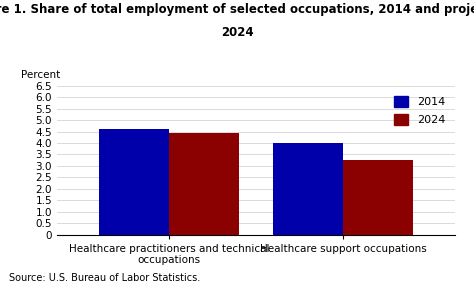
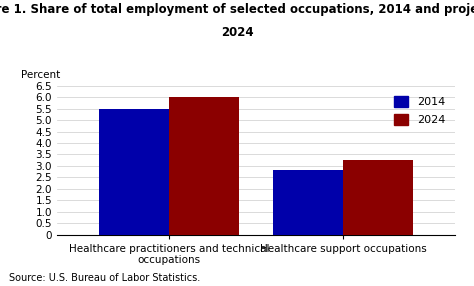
2014/Healthcare practitioners and technical occupations: 4.6 -> 5.5
2024/Healthcare practitioners and technical occupations: 4.45 -> 6.00
2014/Healthcare support occupations: 4.0 -> 2.8
